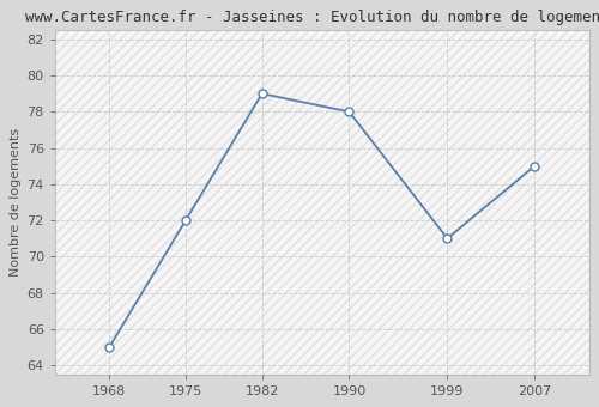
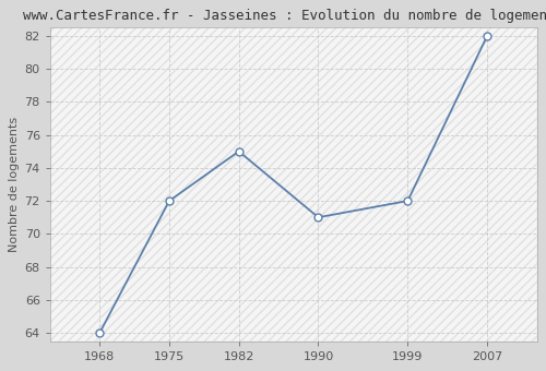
1968: 65 -> 64
1982: 79 -> 75
1990: 78 -> 71
1999: 71 -> 72
2007: 75 -> 82
